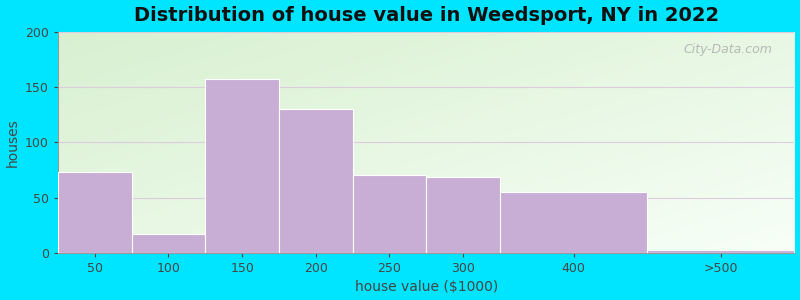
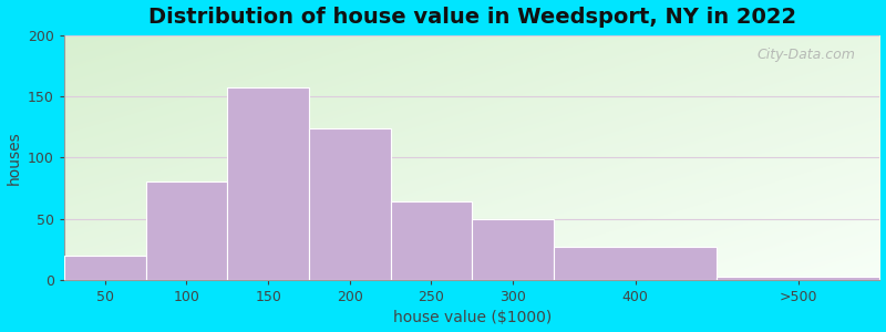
50: 73 -> 20
100: 17 -> 80
200: 130 -> 124
250: 70 -> 64
300: 69 -> 50
400: 55 -> 27
